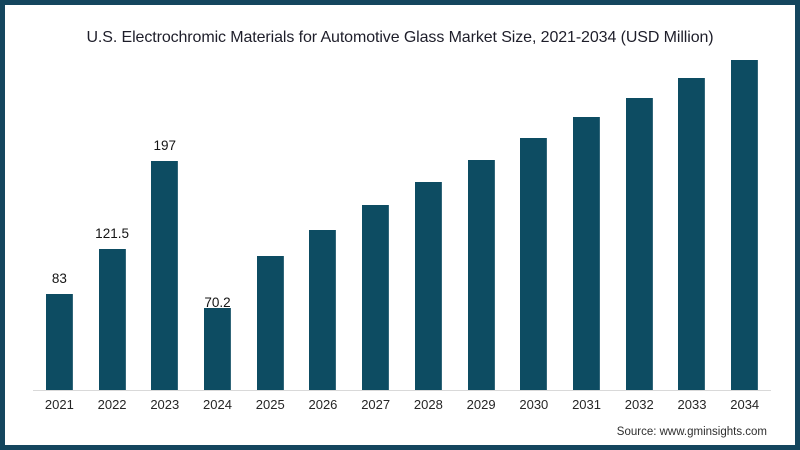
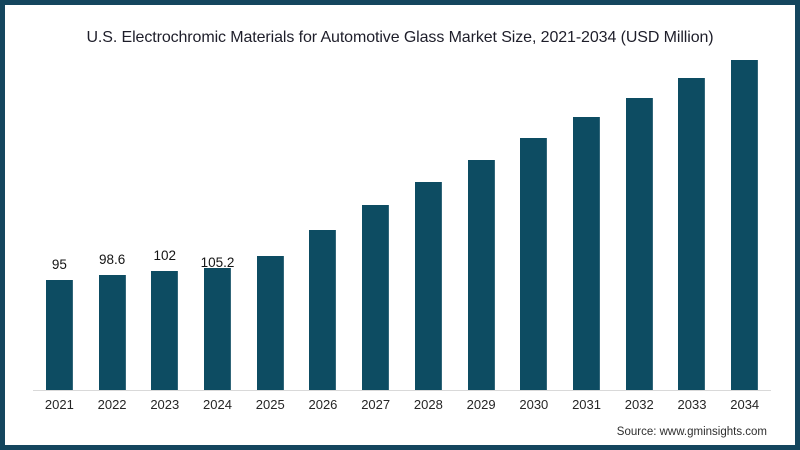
2021: 83 -> 95
2022: 121.5 -> 98.6
2023: 197 -> 102
2024: 70.2 -> 105.2
